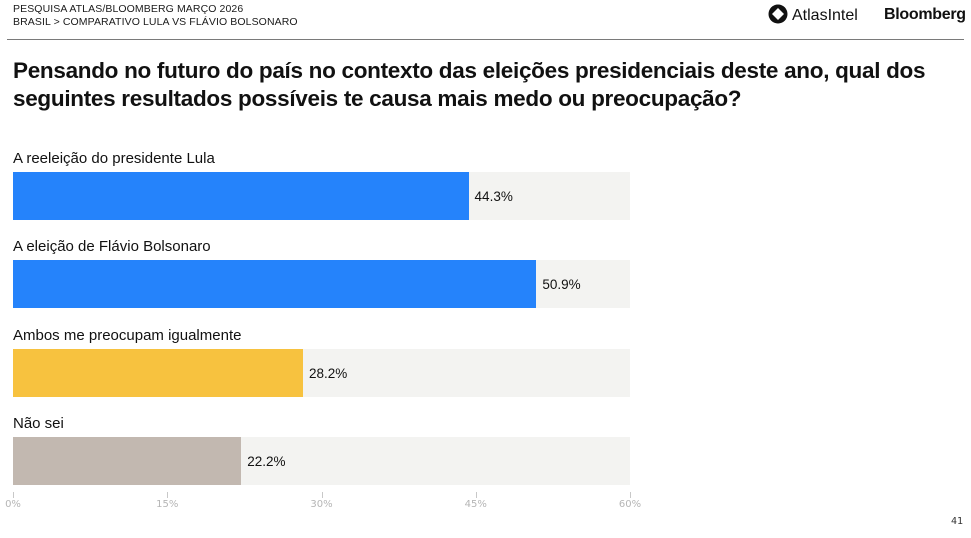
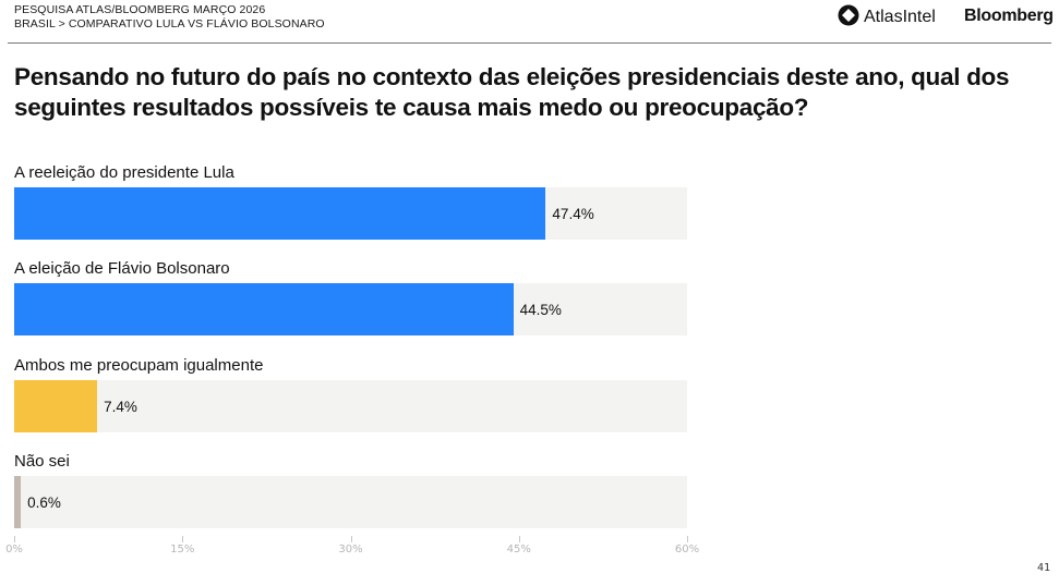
A reeleição do presidente Lula: 44.3% -> 47.4%
A eleição de Flávio Bolsonaro: 50.9% -> 44.5%
Ambos me preocupam igualmente: 28.2% -> 7.4%
Não sei: 22.2% -> 0.6%
